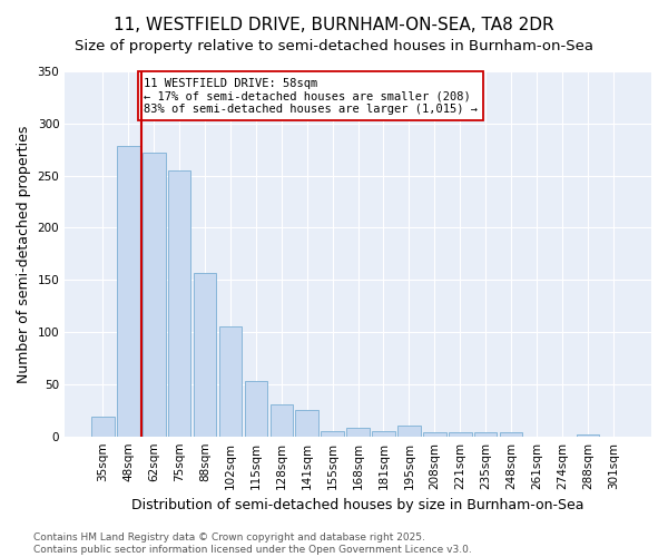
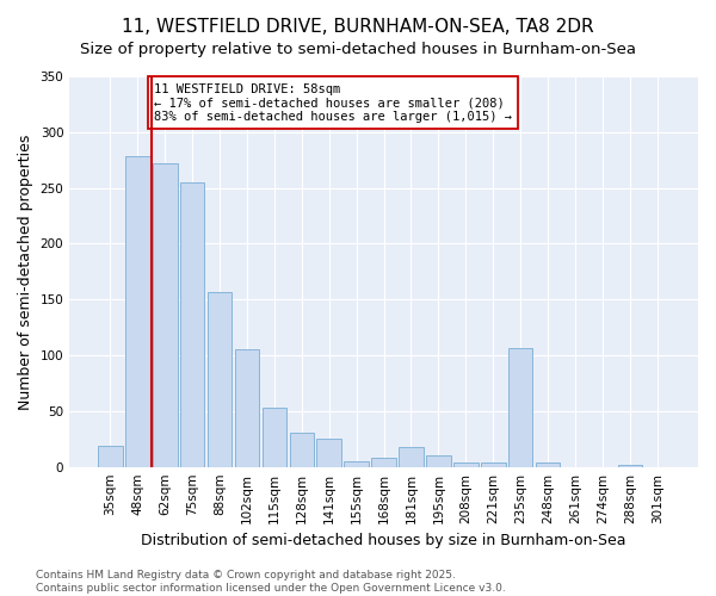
181sqm: 5 -> 18
235sqm: 4 -> 106
